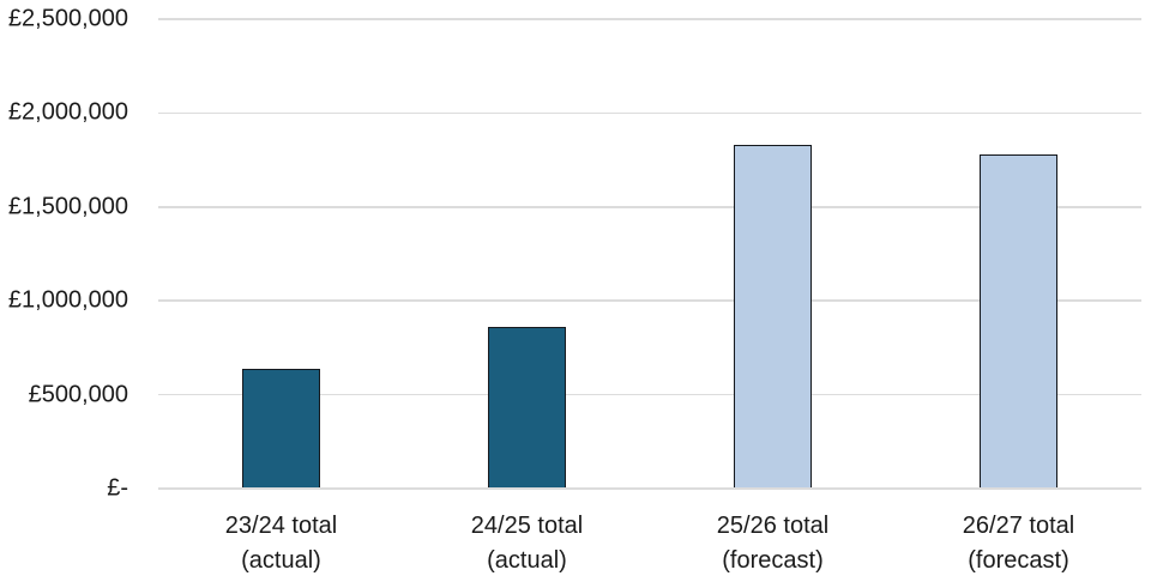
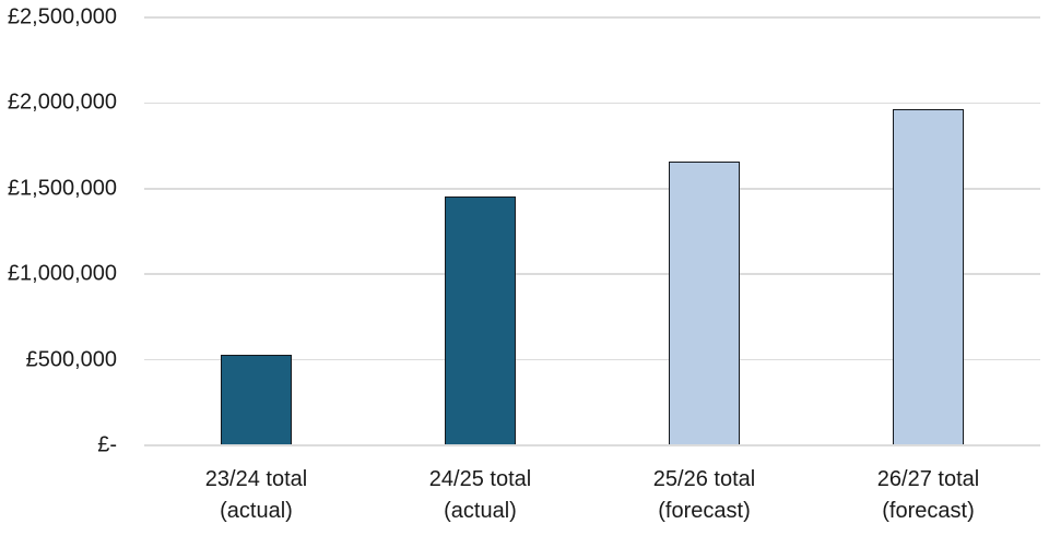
23/24 total (actual): £640000 -> £530000
24/25 total (actual): £860000 -> £1460000
25/26 total (forecast): £1830000 -> £1660000
26/27 total (forecast): £1780000 -> £1960000
